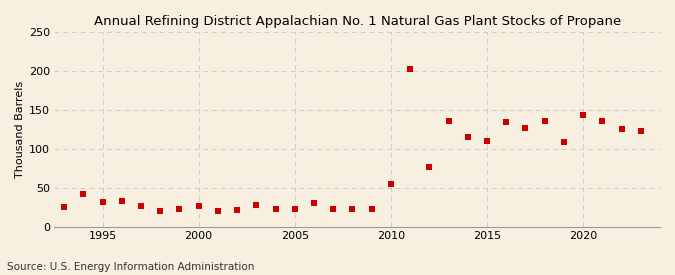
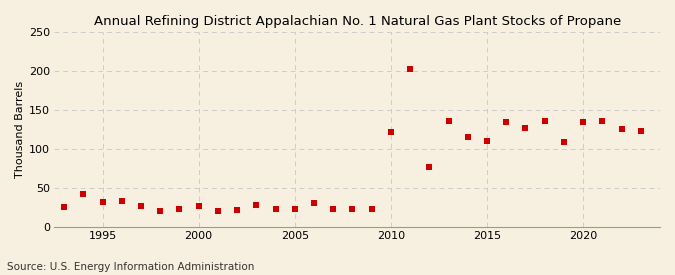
2010: 55 -> 122
2020: 143 -> 134
